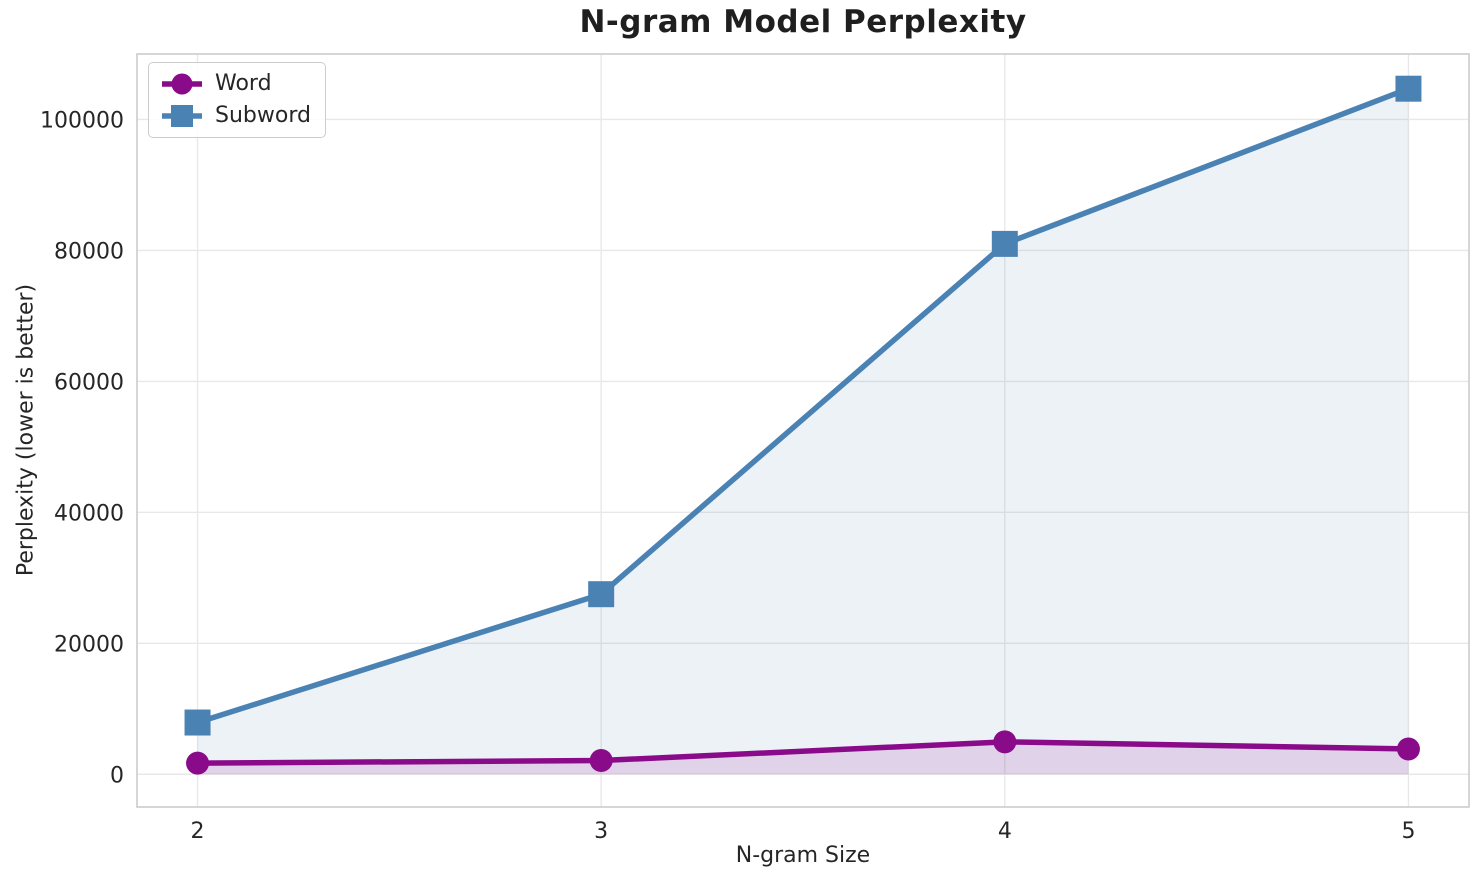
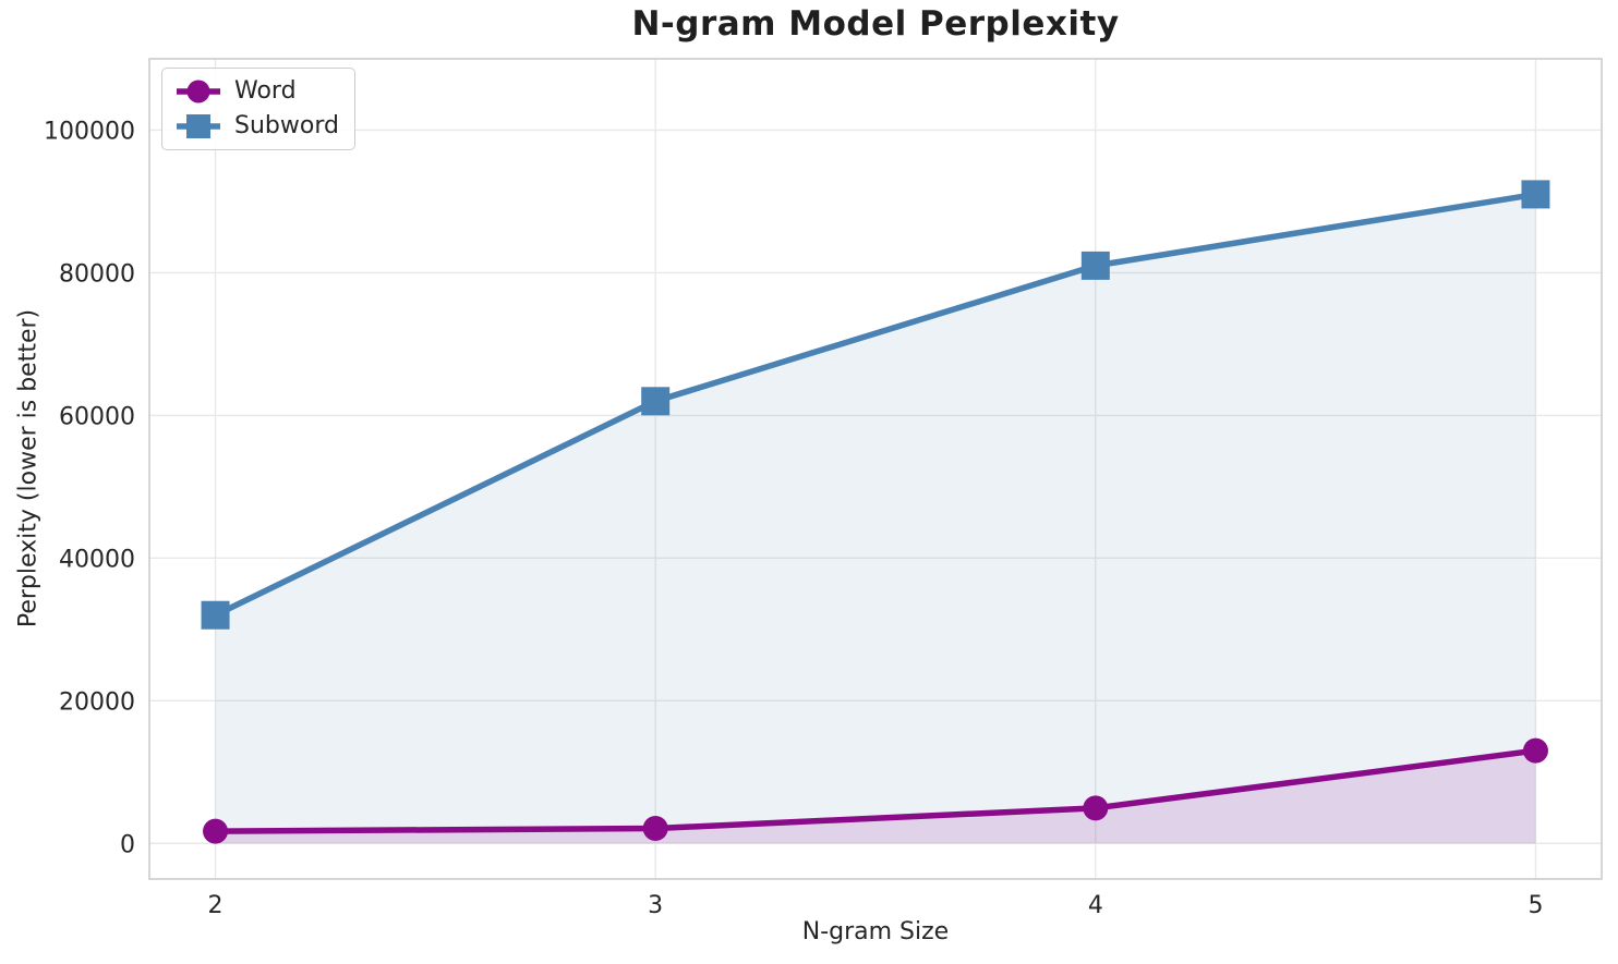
Subword/2: 8000 -> 32000
Subword/3: 28000 -> 62000
Word/5: 4000 -> 13000
Subword/5: 105000 -> 91000
